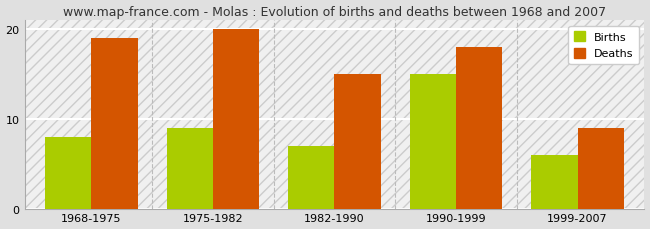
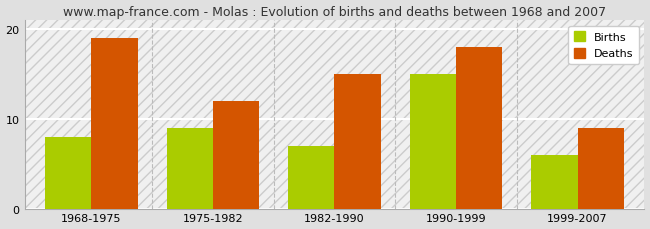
Deaths/1975-1982: 20 -> 12
